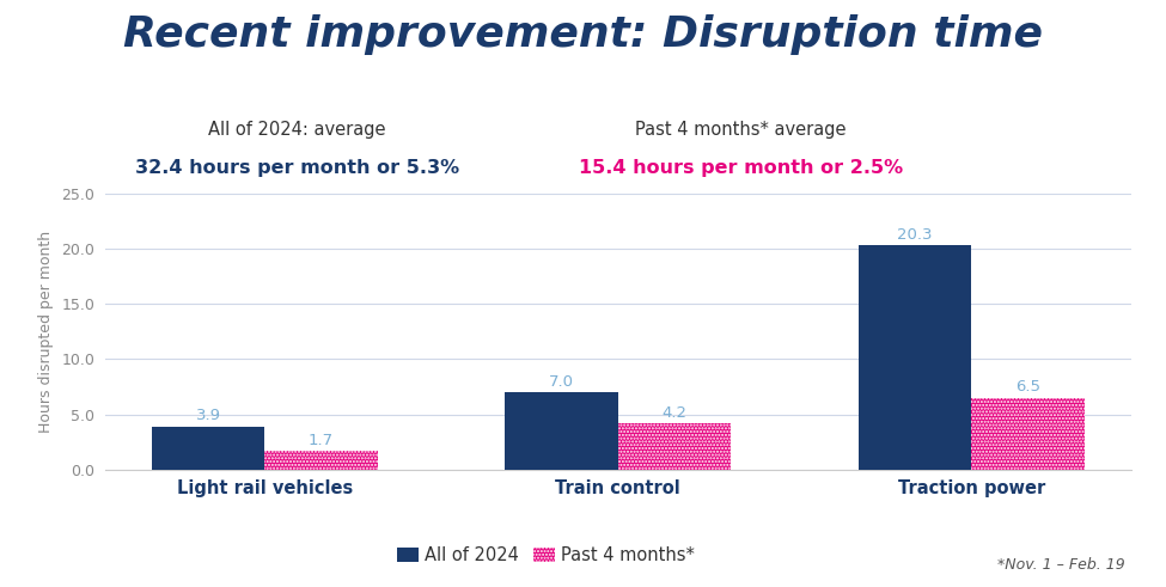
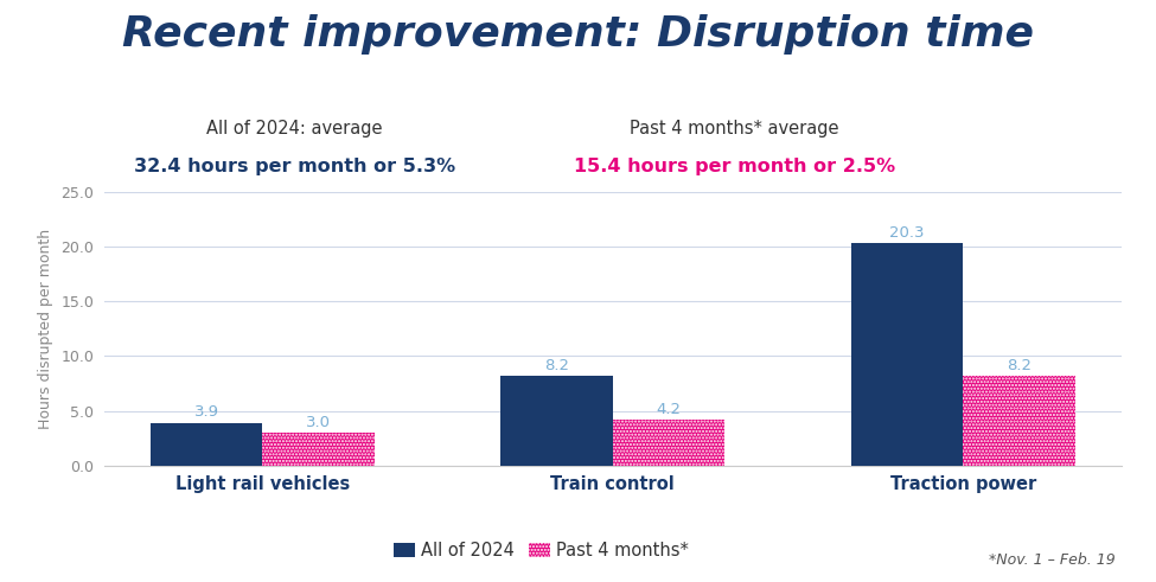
Past 4 months*/Light rail vehicles: 1.7 -> 3.0
All of 2024/Train control: 7.0 -> 8.2
Past 4 months*/Traction power: 6.5 -> 8.2
